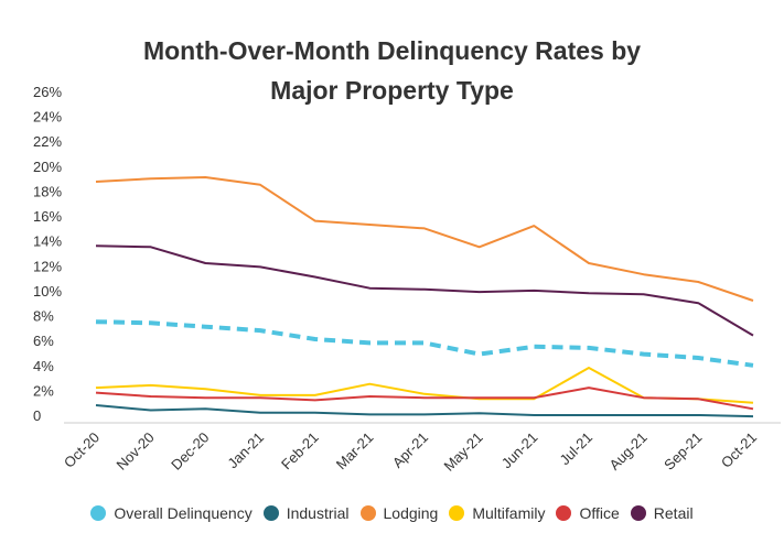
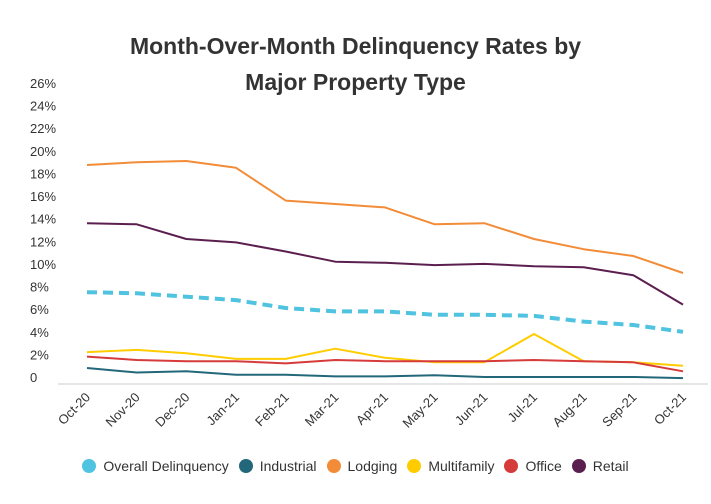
Overall Delinquency/May-21: 4.9% -> 5.5%
Lodging/Jun-21: 15.2% -> 13.6%
Office/Jul-21: 2.2% -> 1.5%
